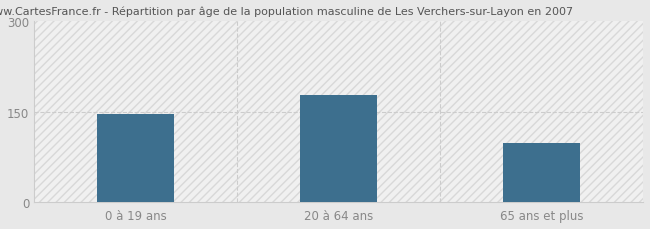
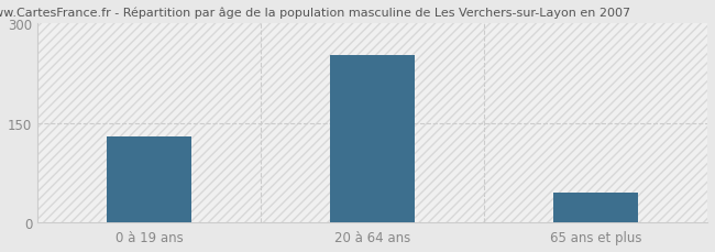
0 à 19 ans: 146 -> 130
20 à 64 ans: 178 -> 252
65 ans et plus: 98 -> 45
